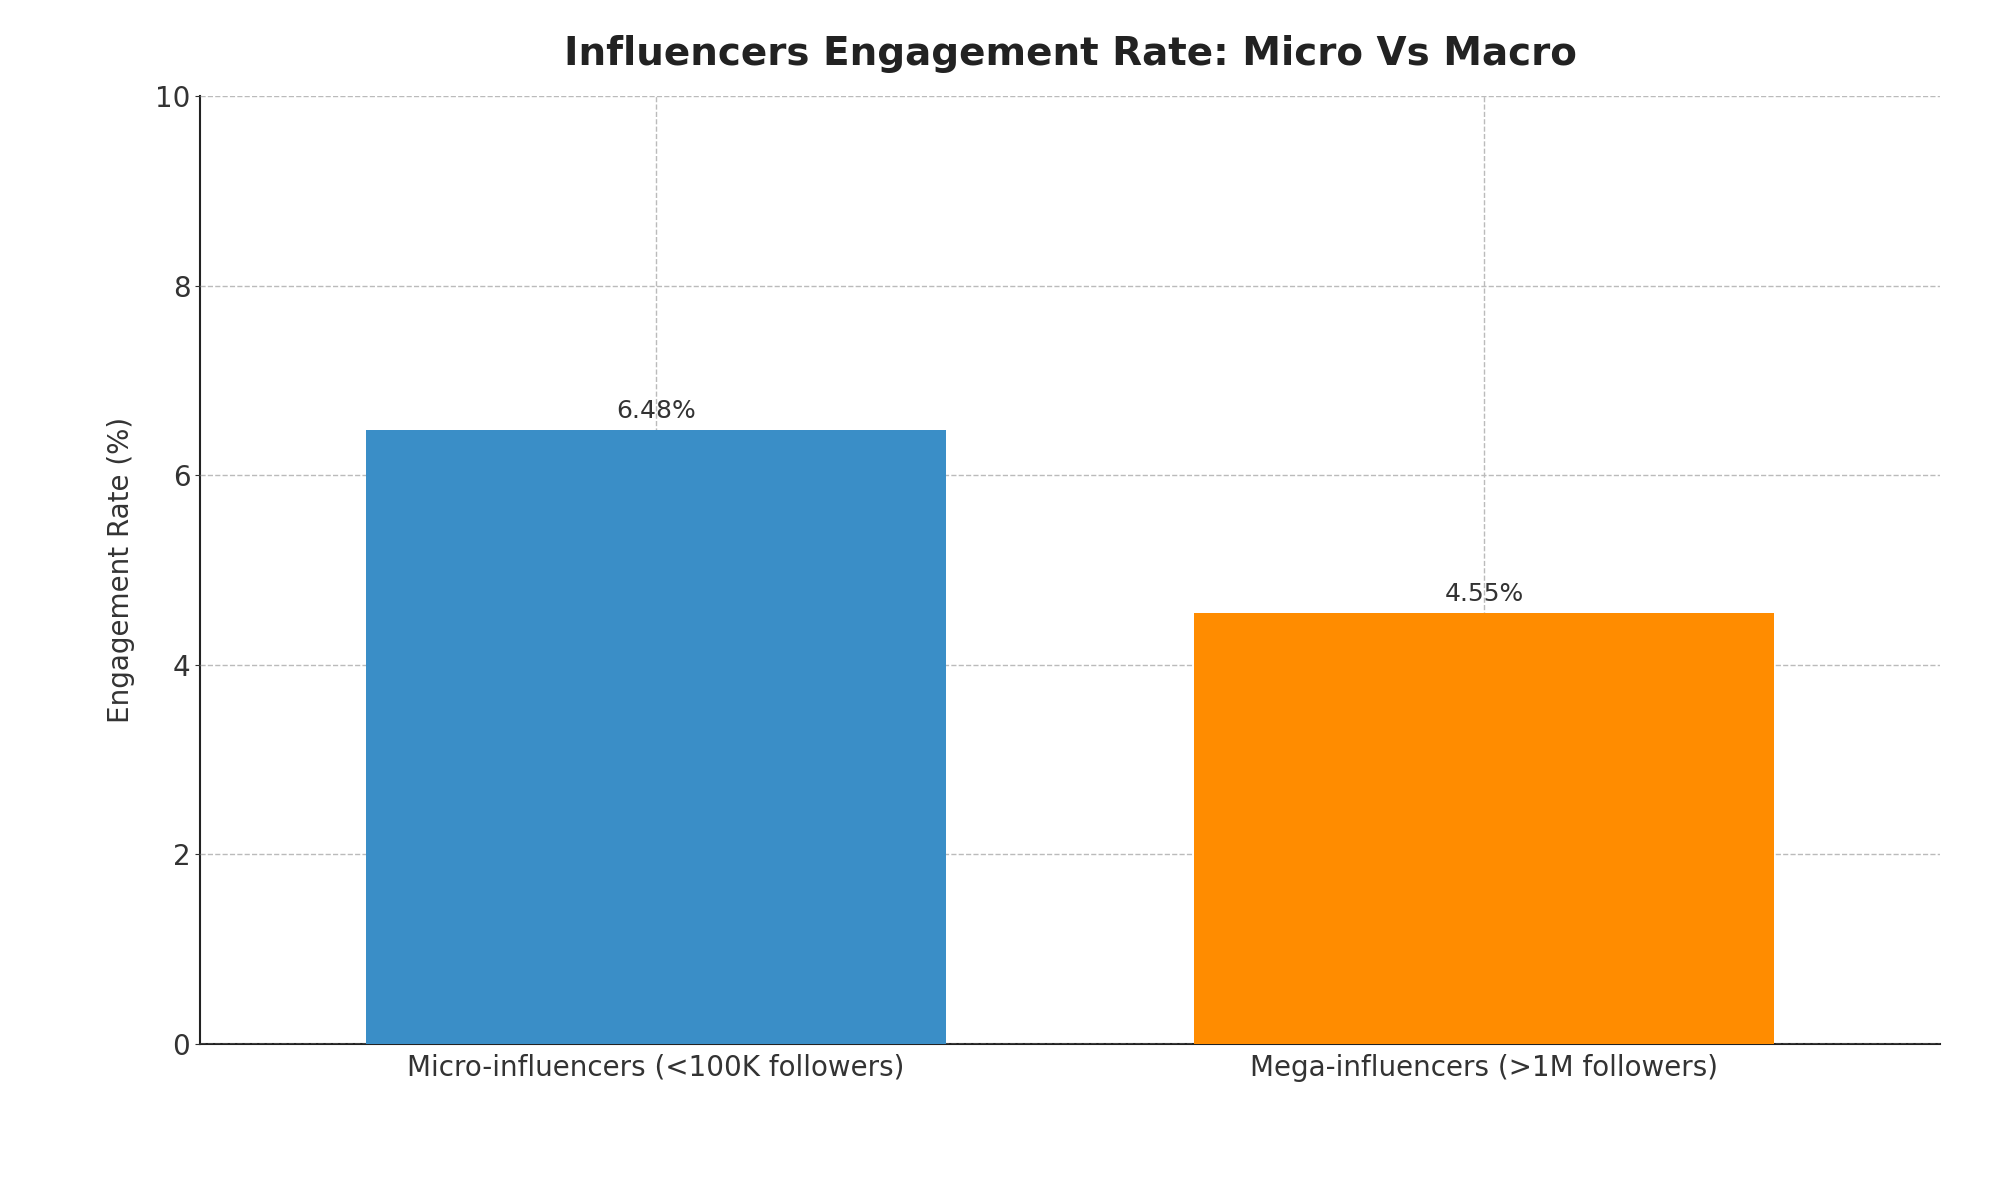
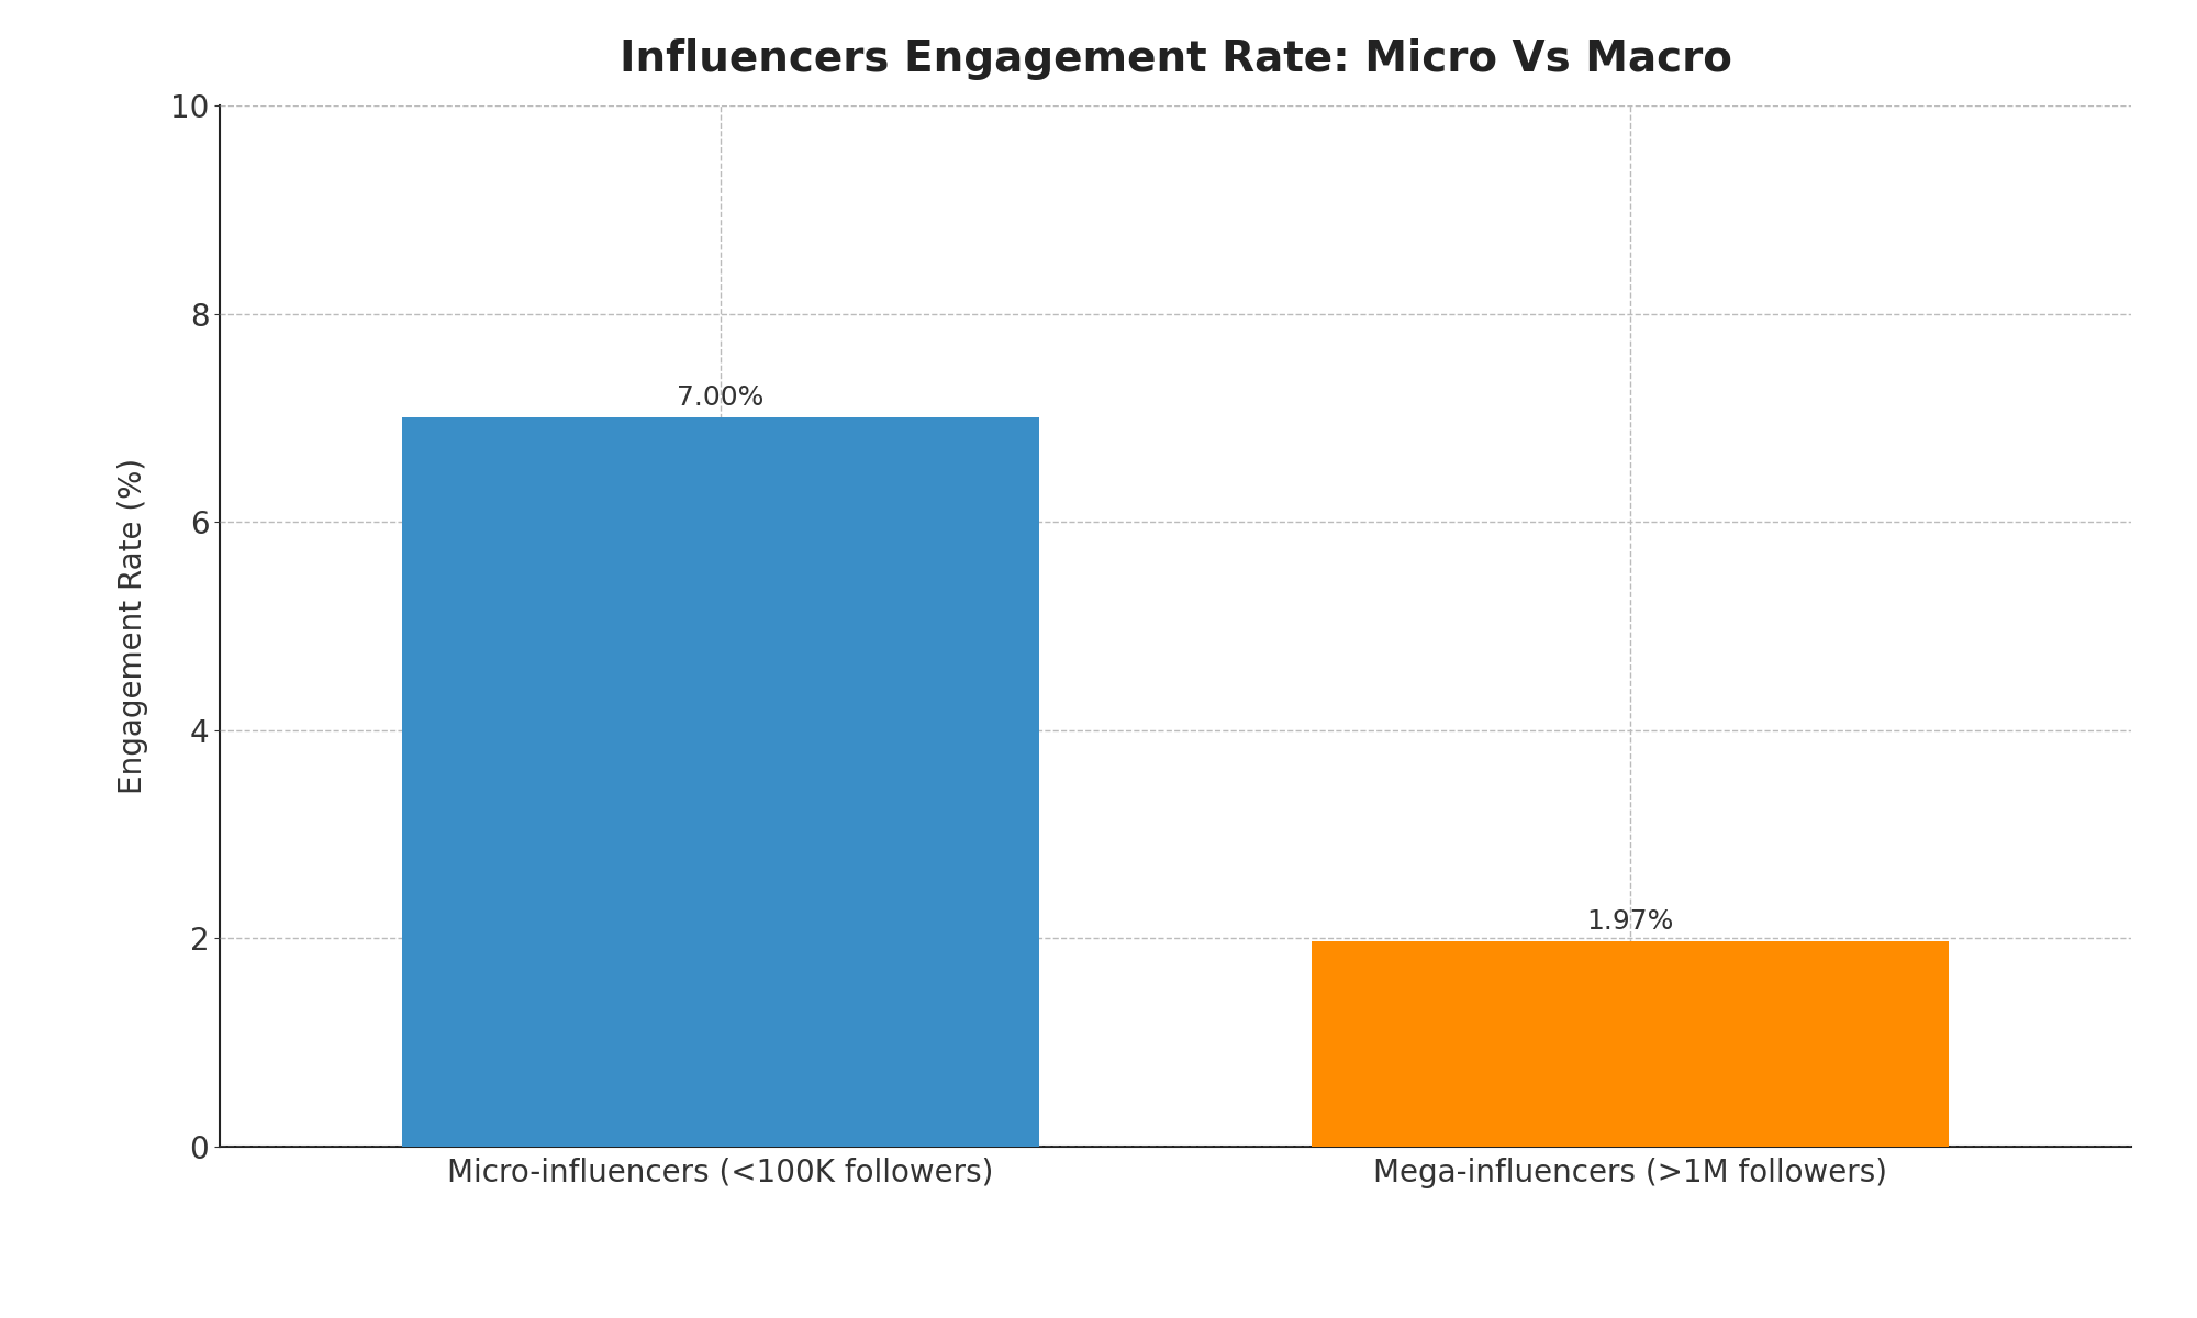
Micro-influencers (<100K followers): 6.48% -> 7.00%
Mega-influencers (>1M followers): 4.55% -> 1.97%
